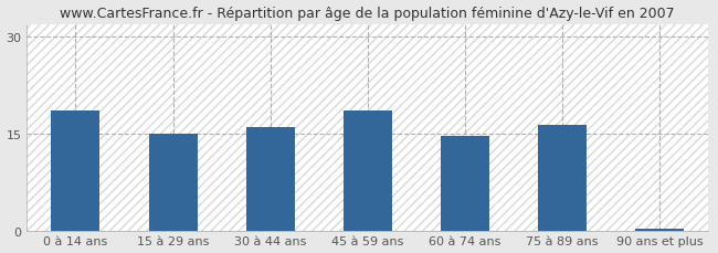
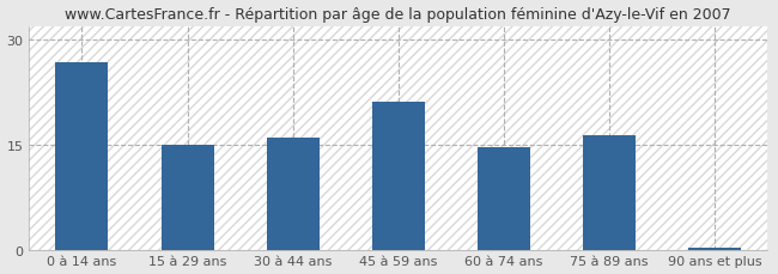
0 à 14 ans: 18.5 -> 26.8
45 à 59 ans: 18.5 -> 21.2
